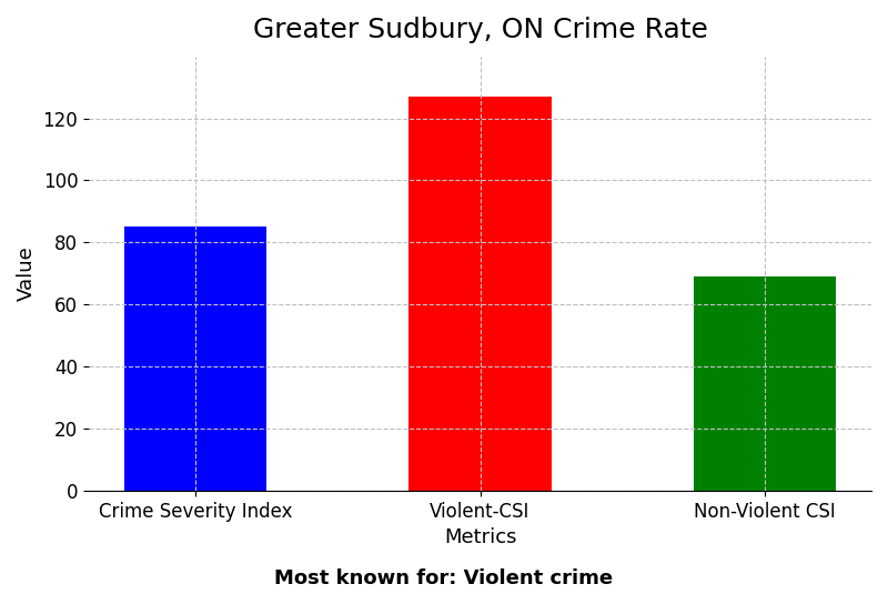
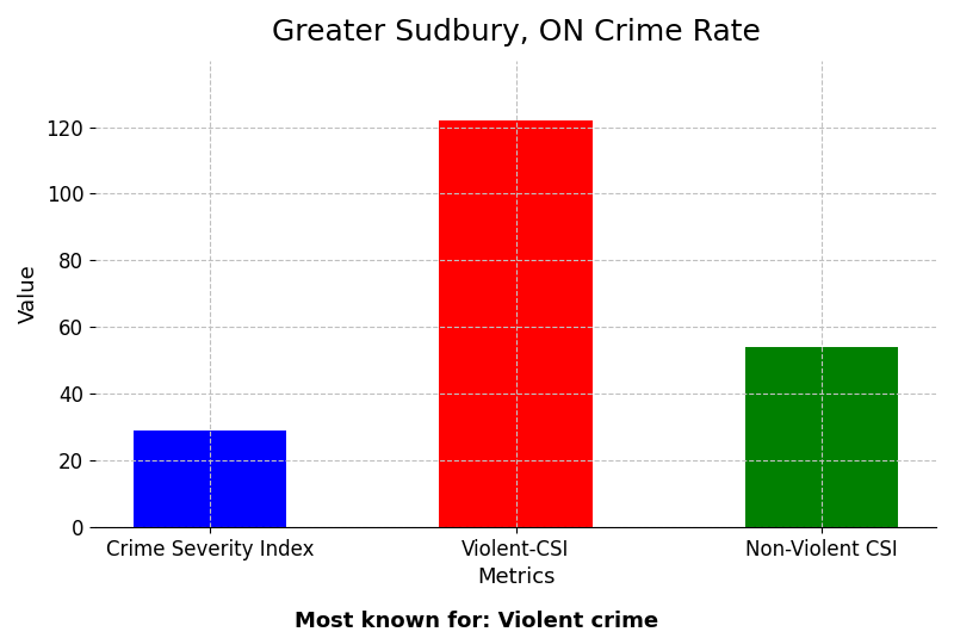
Crime Severity Index: 85 -> 29
Violent-CSI: 127 -> 122
Non-Violent CSI: 69 -> 54
